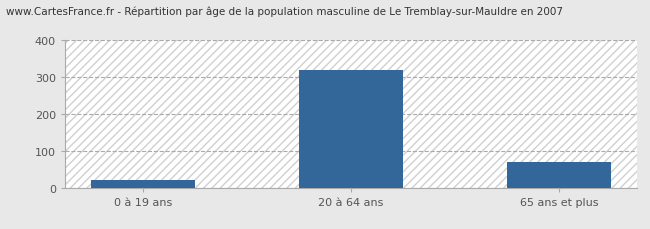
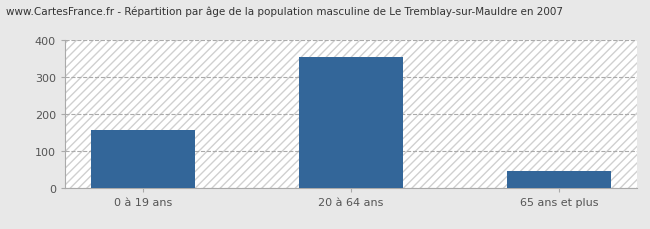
0 à 19 ans: 20 -> 157
20 à 64 ans: 320 -> 354
65 ans et plus: 70 -> 46
